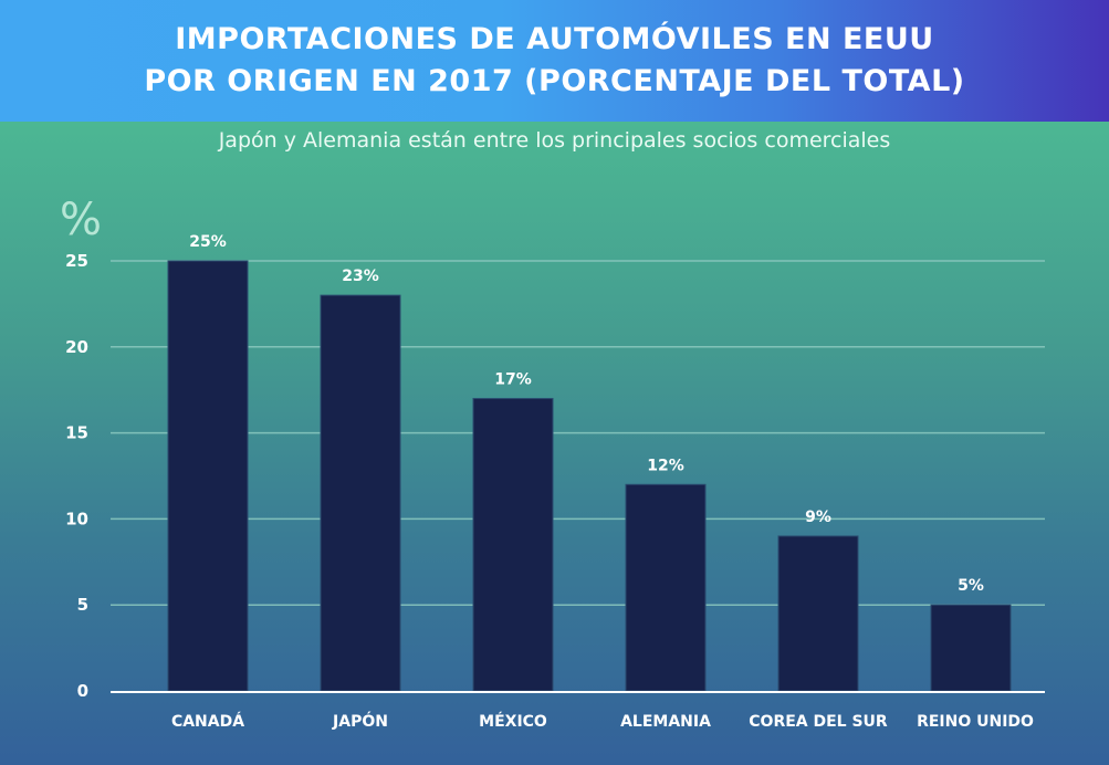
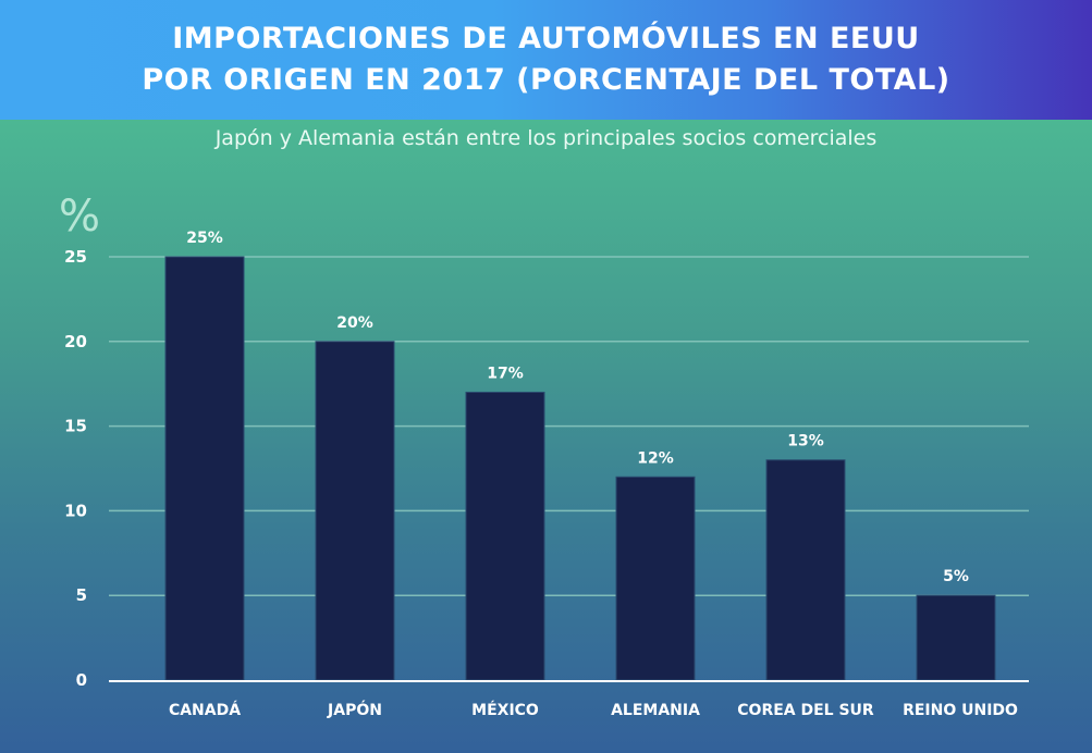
JAPÓN: 23% -> 20%
COREA DEL SUR: 9% -> 13%
